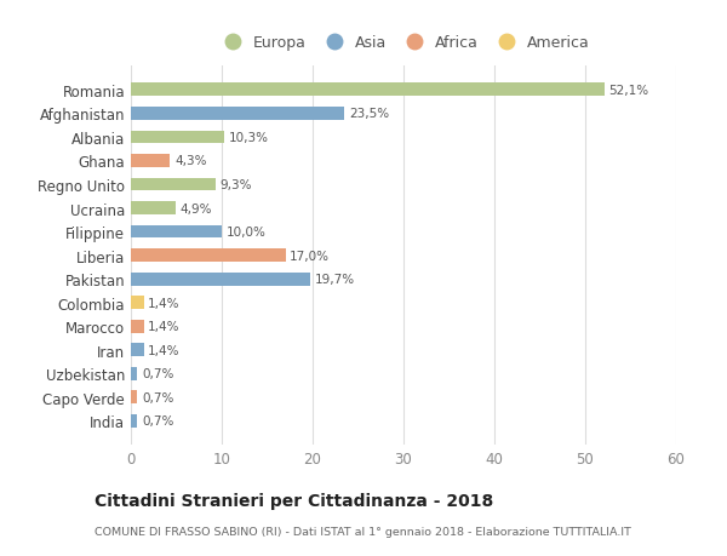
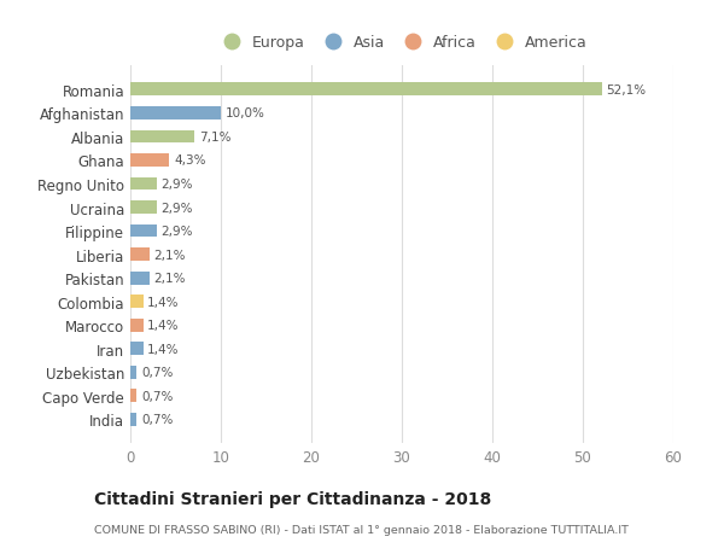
Afghanistan: 23,5% -> 10,0%
Albania: 10,3% -> 7,1%
Regno Unito: 9,3% -> 2,9%
Ucraina: 4,9% -> 2,9%
Filippine: 10,0% -> 2,9%
Liberia: 17,0% -> 2,1%
Pakistan: 19,7% -> 2,1%
